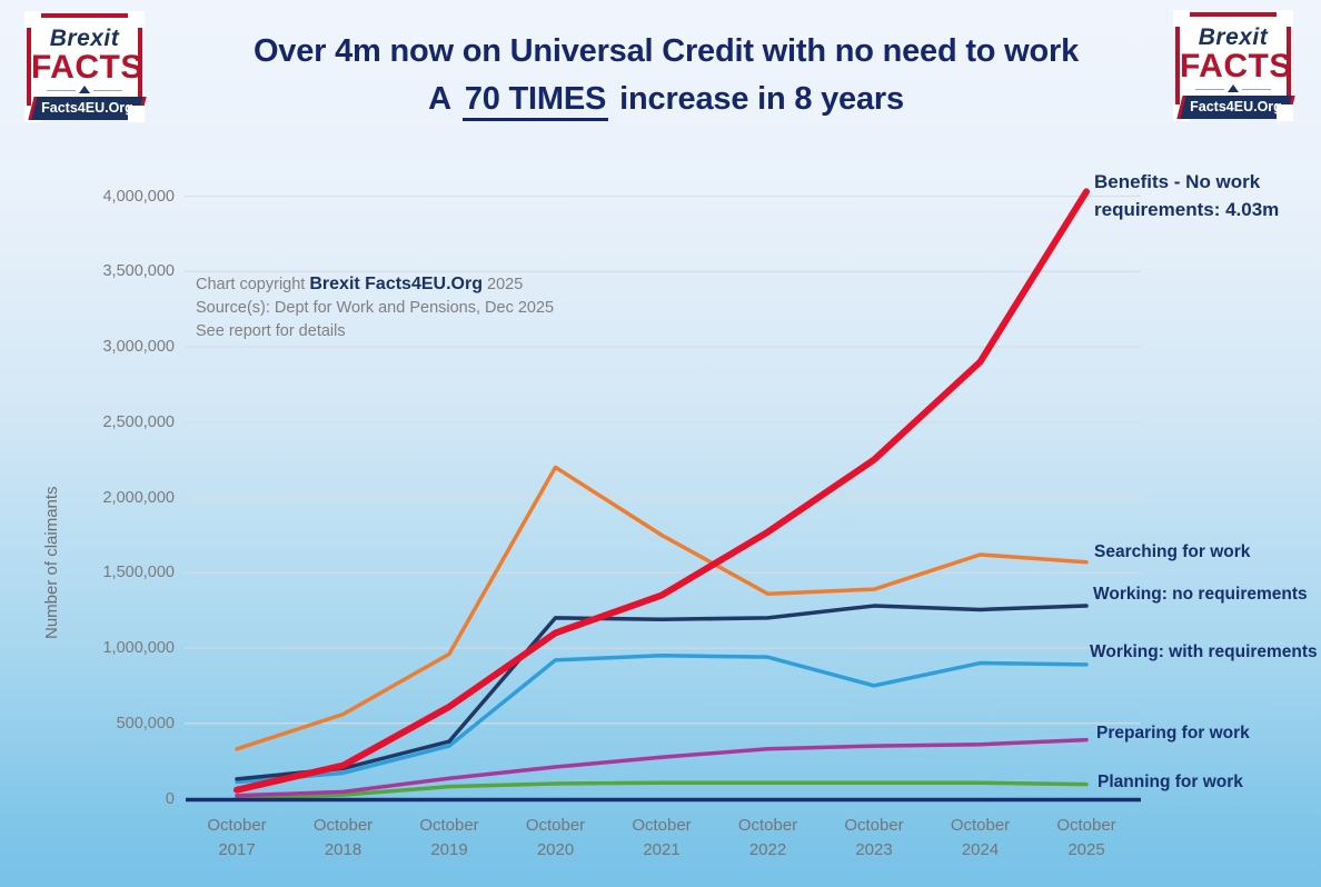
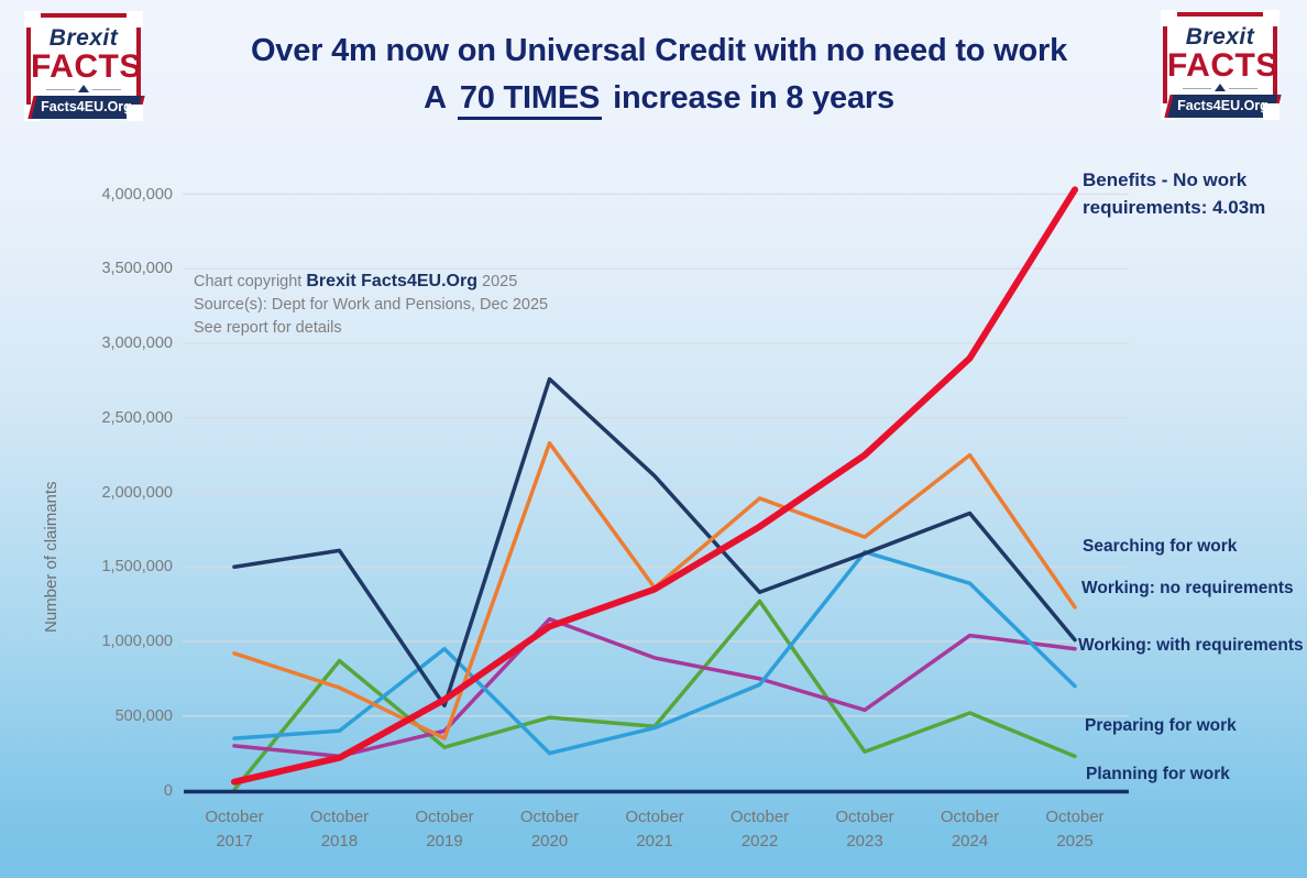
Searching for work/October 2017: 330000 -> 920000
Working: no requirements/October 2017: 130000 -> 1500000
Working: with requirements/October 2017: 110000 -> 350000
Preparing for work/October 2017: 20000 -> 300000
Searching for work/October 2018: 560000 -> 690000
Working: no requirements/October 2018: 200000 -> 1610000
Working: with requirements/October 2018: 170000 -> 400000
Preparing for work/October 2018: 40000 -> 230000
Planning for work/October 2018: 20000 -> 870000
Searching for work/October 2019: 960000 -> 350000
Working: no requirements/October 2019: 380000 -> 570000
Working: with requirements/October 2019: 350000 -> 950000
Preparing for work/October 2019: 140000 -> 400000
Planning for work/October 2019: 80000 -> 290000
Searching for work/October 2020: 2200000 -> 2330000
Working: no requirements/October 2020: 1200000 -> 2760000
Working: with requirements/October 2020: 920000 -> 250000
Preparing for work/October 2020: 210000 -> 1150000
Planning for work/October 2020: 100000 -> 490000
Searching for work/October 2021: 1750000 -> 1360000
Working: no requirements/October 2021: 1190000 -> 2110000
Working: with requirements/October 2021: 950000 -> 420000
Preparing for work/October 2021: 280000 -> 890000
Planning for work/October 2021: 100000 -> 430000
Searching for work/October 2022: 1360000 -> 1960000
Working: no requirements/October 2022: 1200000 -> 1330000
Working: with requirements/October 2022: 940000 -> 710000
Preparing for work/October 2022: 330000 -> 750000
Planning for work/October 2022: 100000 -> 1270000
Searching for work/October 2023: 1390000 -> 1700000
Working: no requirements/October 2023: 1280000 -> 1590000
Working: with requirements/October 2023: 750000 -> 1600000
Preparing for work/October 2023: 350000 -> 540000
Planning for work/October 2023: 100000 -> 260000
Searching for work/October 2024: 1620000 -> 2250000
Working: no requirements/October 2024: 1260000 -> 1860000
Working: with requirements/October 2024: 900000 -> 1390000
Preparing for work/October 2024: 360000 -> 1040000
Planning for work/October 2024: 100000 -> 520000
Searching for work/October 2025: 1570000 -> 1230000
Working: no requirements/October 2025: 1280000 -> 1010000
Working: with requirements/October 2025: 890000 -> 700000
Preparing for work/October 2025: 390000 -> 950000
Planning for work/October 2025: 100000 -> 230000
